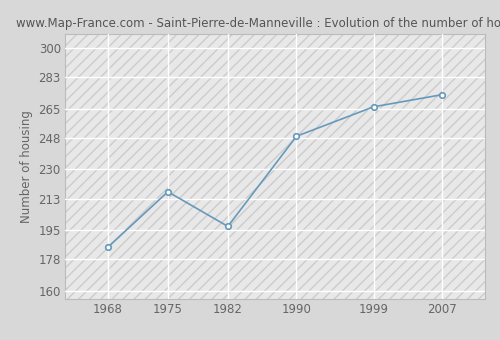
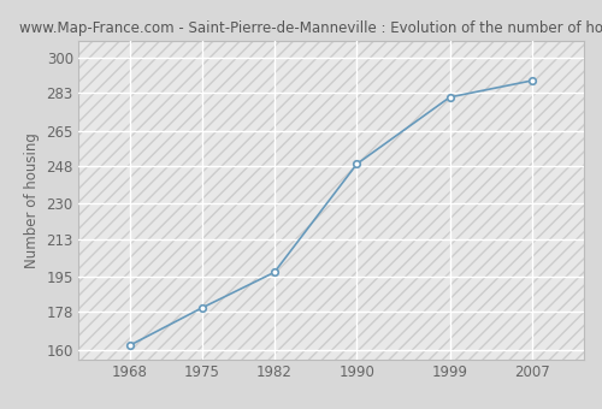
1968: 185 -> 162
1975: 217 -> 180
1999: 266 -> 281
2007: 273 -> 289
